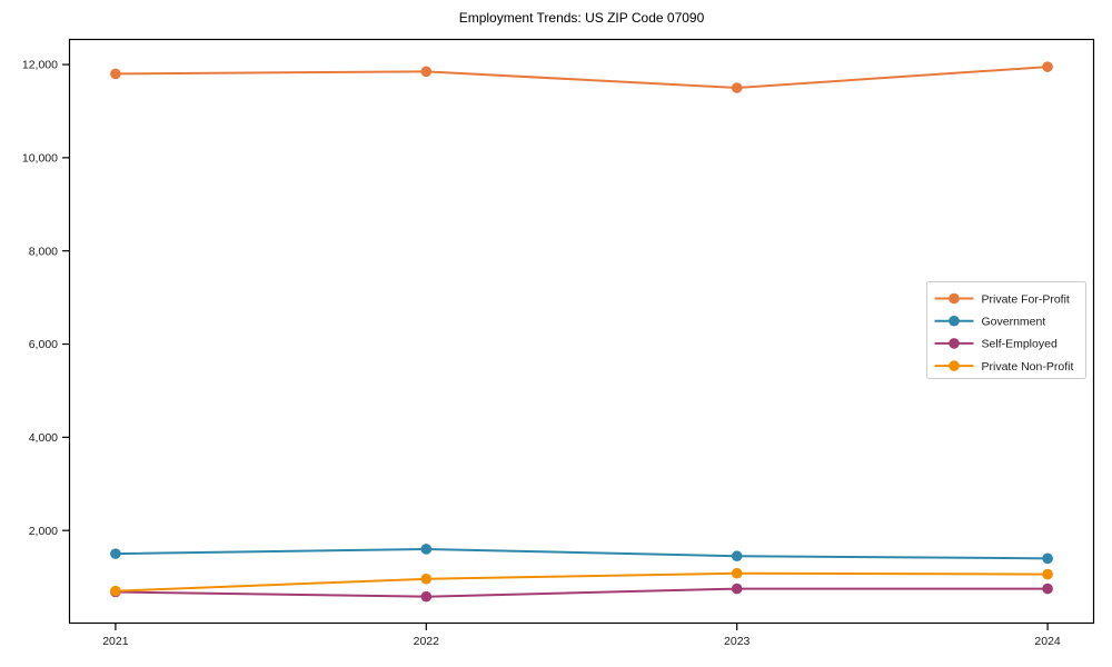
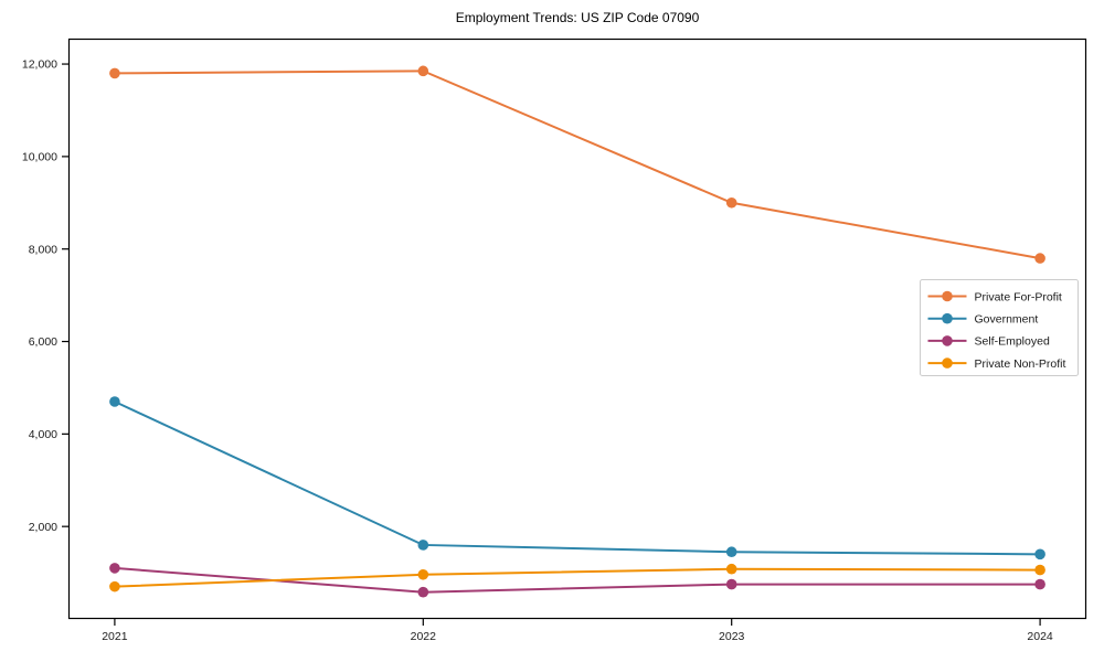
Government/2021: 1500 -> 4700
Self-Employed/2021: 700 -> 1100
Private For-Profit/2023: 11500 -> 9000
Private For-Profit/2024: 12000 -> 7800
